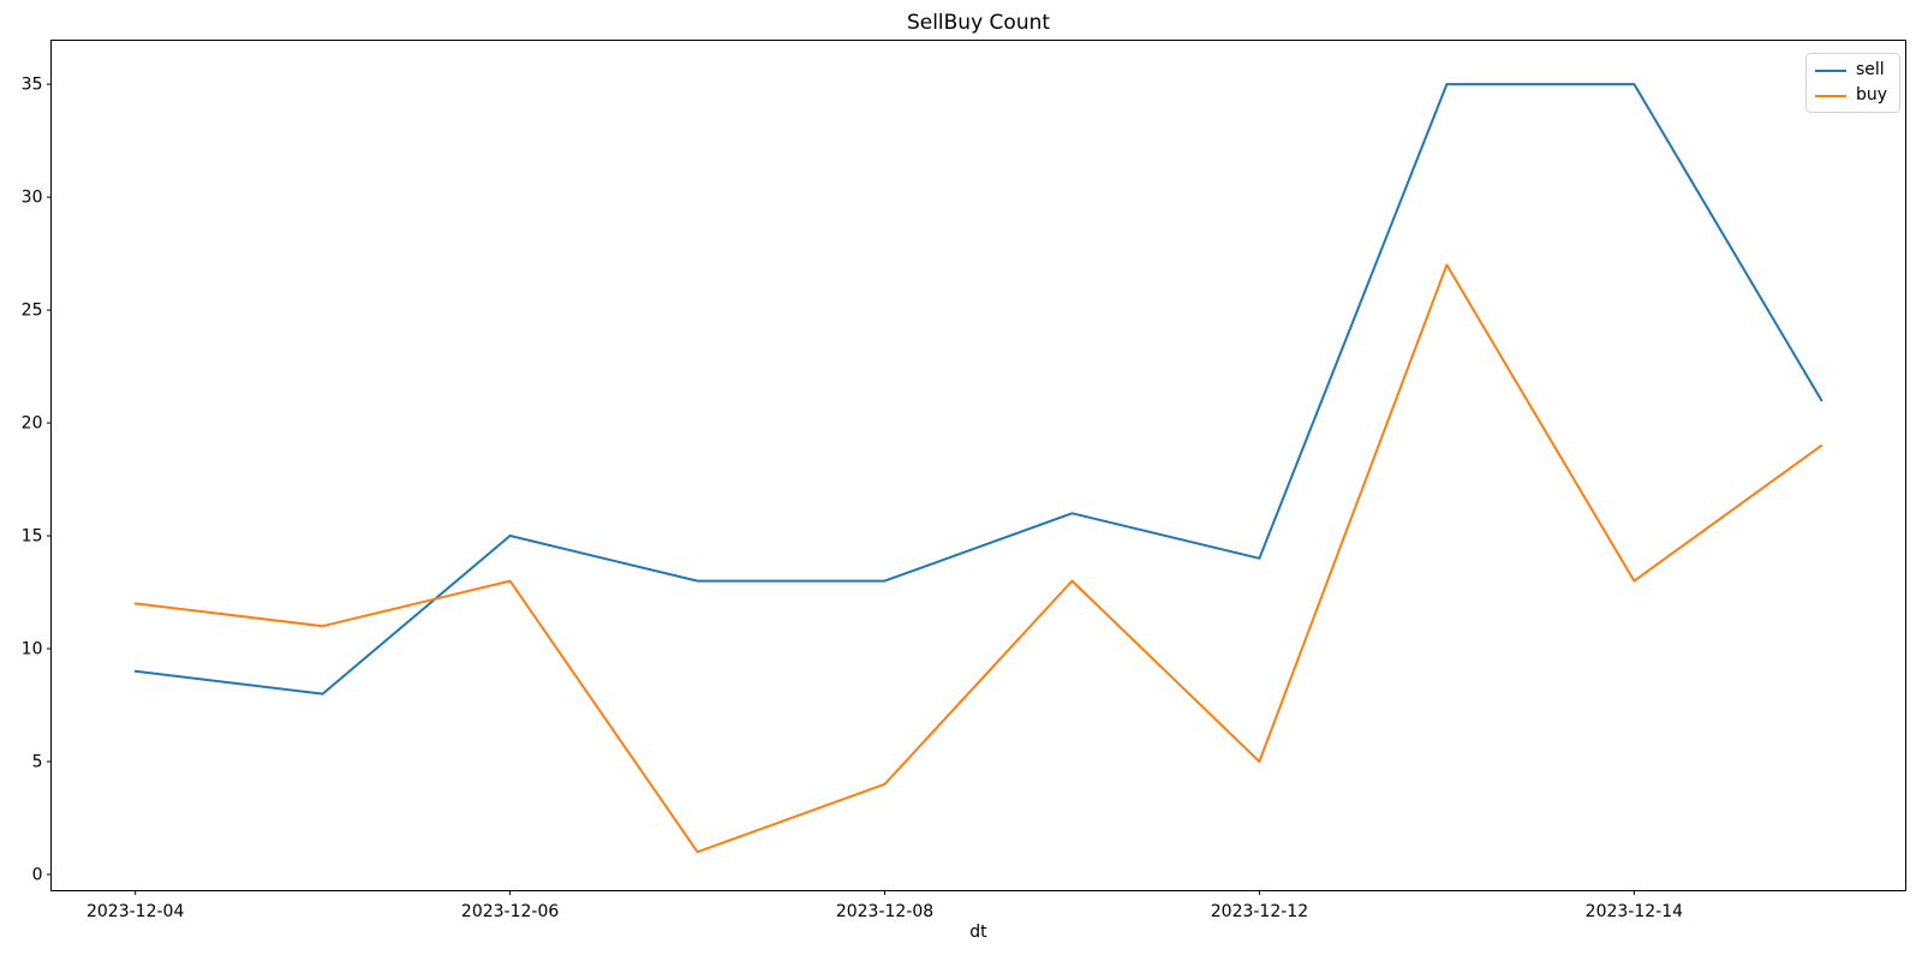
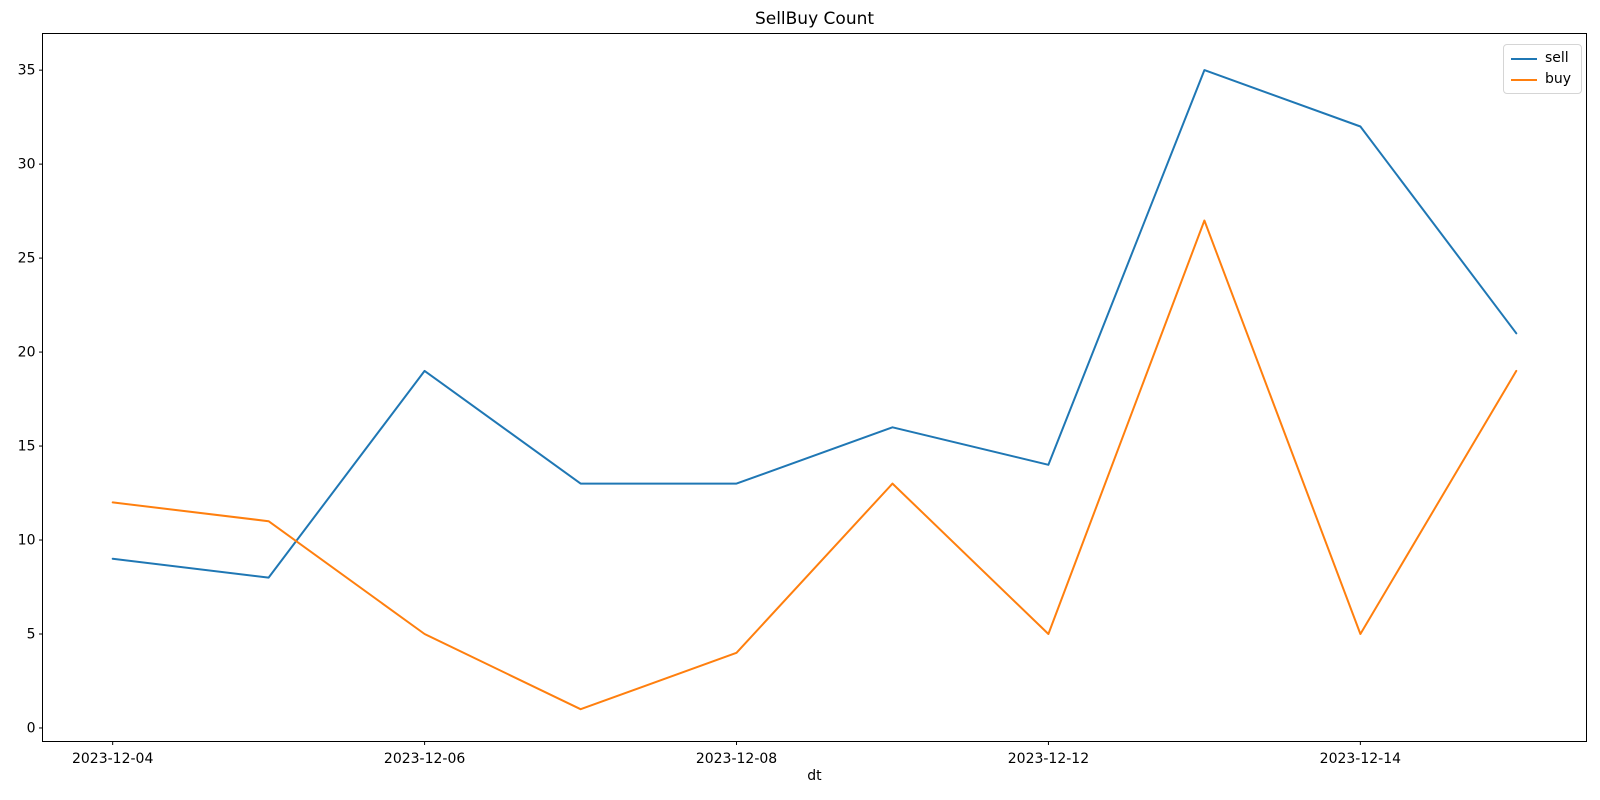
sell/2023-12-06: 15 -> 19
buy/2023-12-06: 13 -> 5
sell/2023-12-14: 35 -> 32
buy/2023-12-14: 13 -> 5
